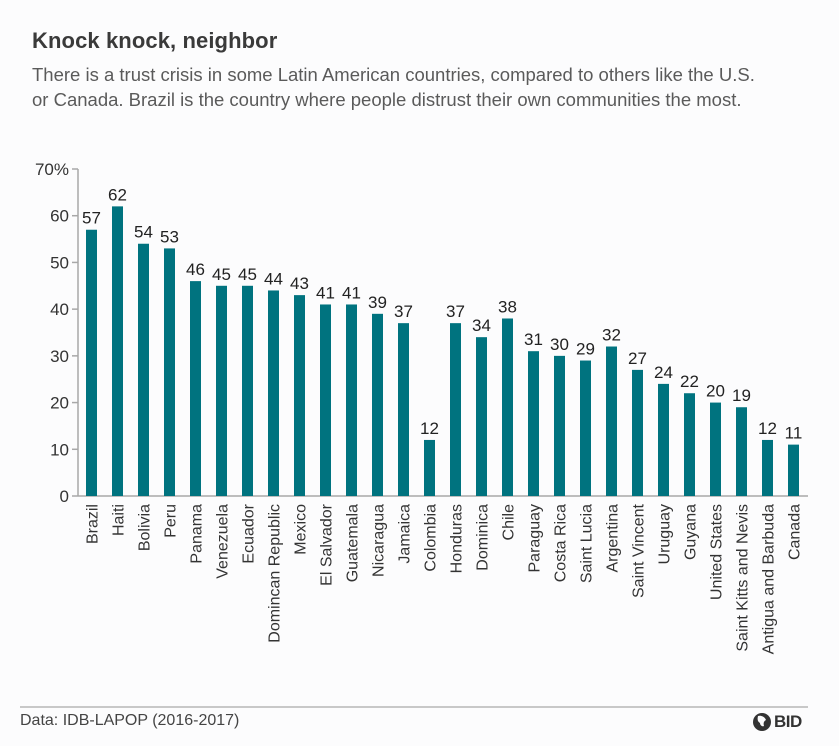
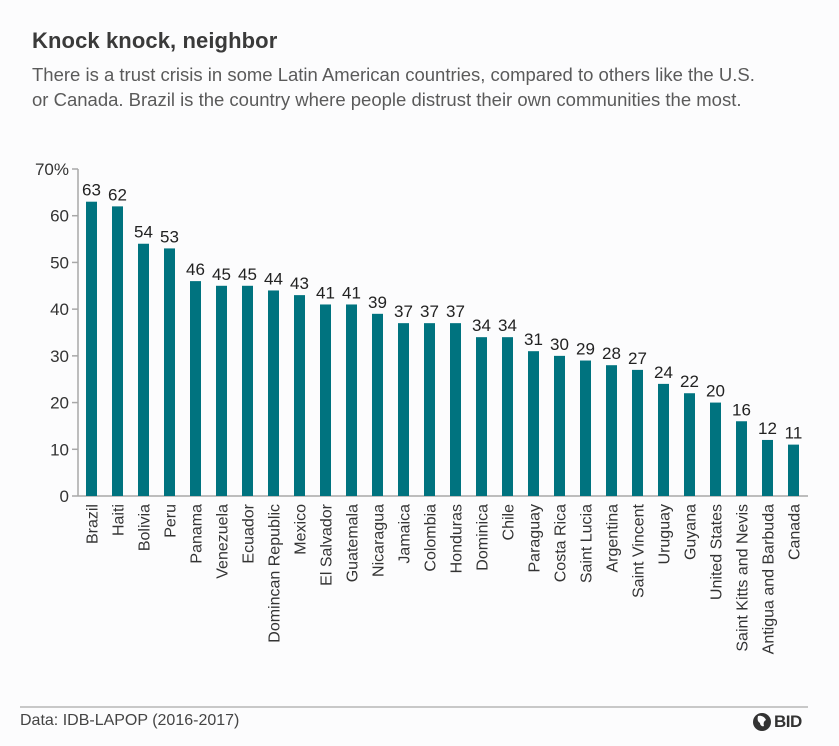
Brazil: 57 -> 63
Colombia: 12 -> 37
Chile: 38 -> 34
Argentina: 32 -> 28
Saint Kitts and Nevis: 19 -> 16
